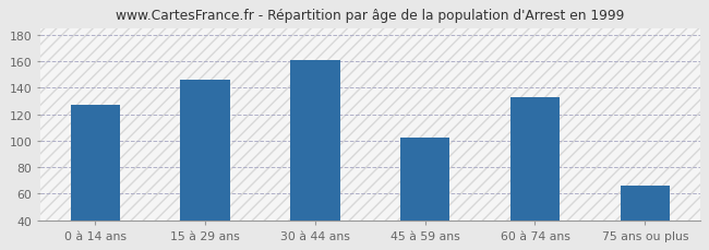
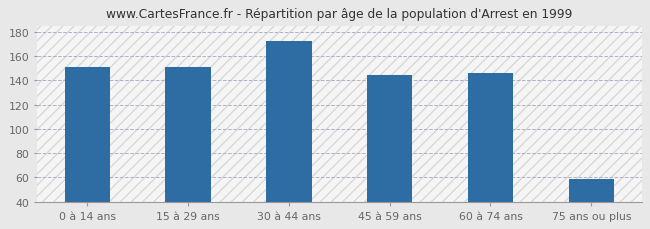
0 à 14 ans: 127 -> 151
15 à 29 ans: 146 -> 151
30 à 44 ans: 161 -> 172
45 à 59 ans: 102 -> 144
60 à 74 ans: 133 -> 146
75 ans ou plus: 66 -> 59
